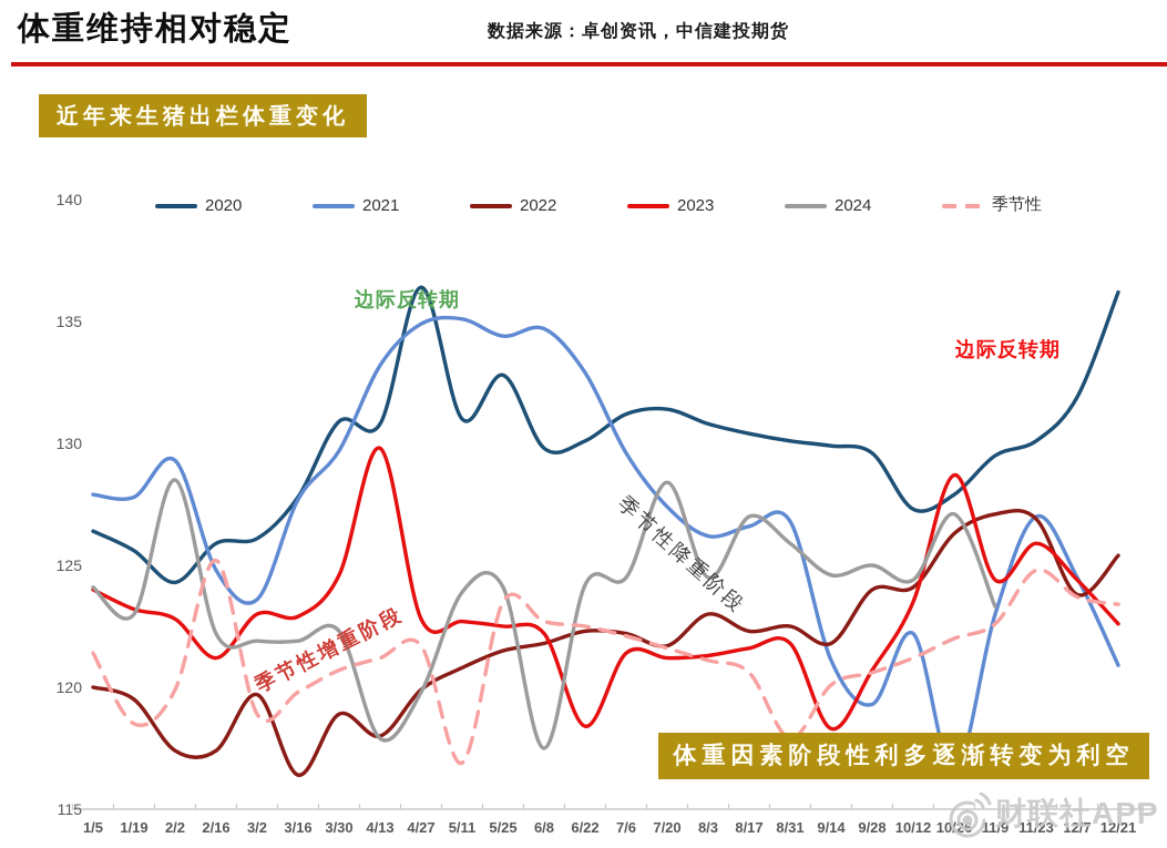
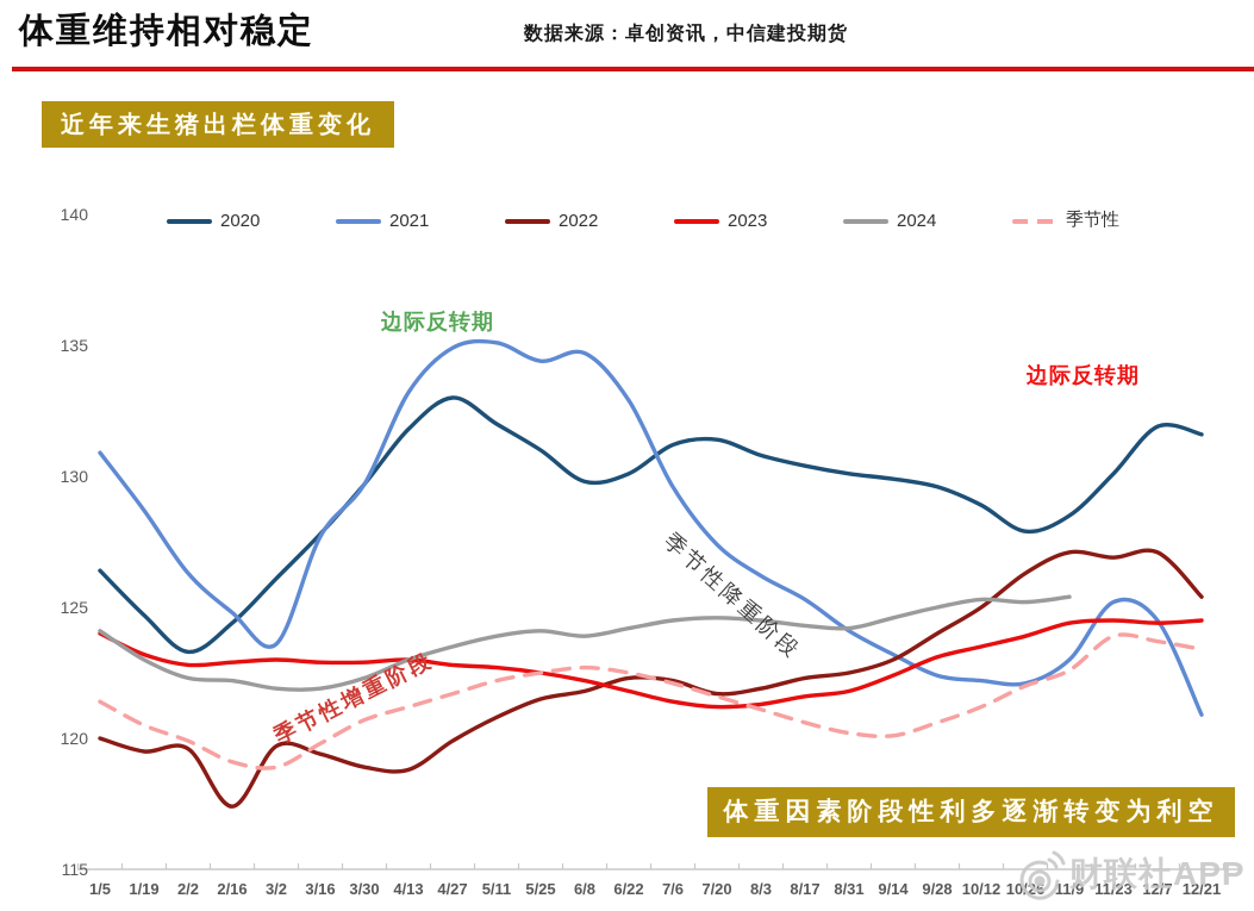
2021/1/5: 127.9 -> 130.9
2020/1/19: 125.6 -> 124.7
2021/1/19: 127.8 -> 128.7
季节性/1/19: 118.5 -> 120.5
2020/2/2: 124.3 -> 123.3
2021/2/2: 129.3 -> 126.3
2022/2/2: 117.4 -> 119.6
2024/2/2: 128.5 -> 122.3
2020/2/16: 125.9 -> 124.4
2023/2/16: 121.2 -> 122.9
季节性/2/16: 125.2 -> 119.1
2022/3/16: 116.4 -> 119.4
2020/3/30: 130.9 -> 129.7
2023/3/30: 124.6 -> 122.9
2020/4/13: 130.8 -> 131.8
2022/4/13: 118.0 -> 118.8
2023/4/13: 129.8 -> 123.0
2024/4/13: 117.9 -> 123.0
2020/4/27: 136.4 -> 133.0
2024/4/27: 119.8 -> 123.5
2020/5/11: 131.0 -> 132.0
季节性/5/11: 116.9 -> 122.2
2020/5/25: 132.8 -> 131.0
季节性/5/25: 123.5 -> 122.5
2024/6/8: 117.5 -> 123.9
2023/6/22: 118.4 -> 121.8
2024/7/20: 128.4 -> 124.6
2022/8/3: 123.0 -> 121.9
2021/8/17: 126.6 -> 125.3
2024/8/17: 127.0 -> 124.3
2021/8/31: 126.8 -> 124.1
2024/8/31: 125.9 -> 124.2
季节性/8/31: 117.9 -> 120.2
2021/9/14: 121.1 -> 123.2
2022/9/14: 121.8 -> 123.0
2023/9/14: 118.3 -> 122.4
2021/9/28: 119.3 -> 122.4
2023/9/28: 120.7 -> 123.1
2020/10/12: 127.3 -> 128.9
2022/10/12: 124.1 -> 125.0
2024/10/12: 124.4 -> 125.3
2021/10/26: 116.5 -> 122.1
2023/10/26: 128.7 -> 123.9
2024/10/26: 127.1 -> 125.2
2020/11/9: 129.5 -> 128.5
2024/11/9: 123.3 -> 125.4
2021/11/23: 127.0 -> 125.2
2023/11/23: 125.9 -> 124.5
季节性/11/23: 124.8 -> 123.9
2022/12/7: 123.8 -> 127.1
2020/12/21: 136.2 -> 131.6
2023/12/21: 122.6 -> 124.5
